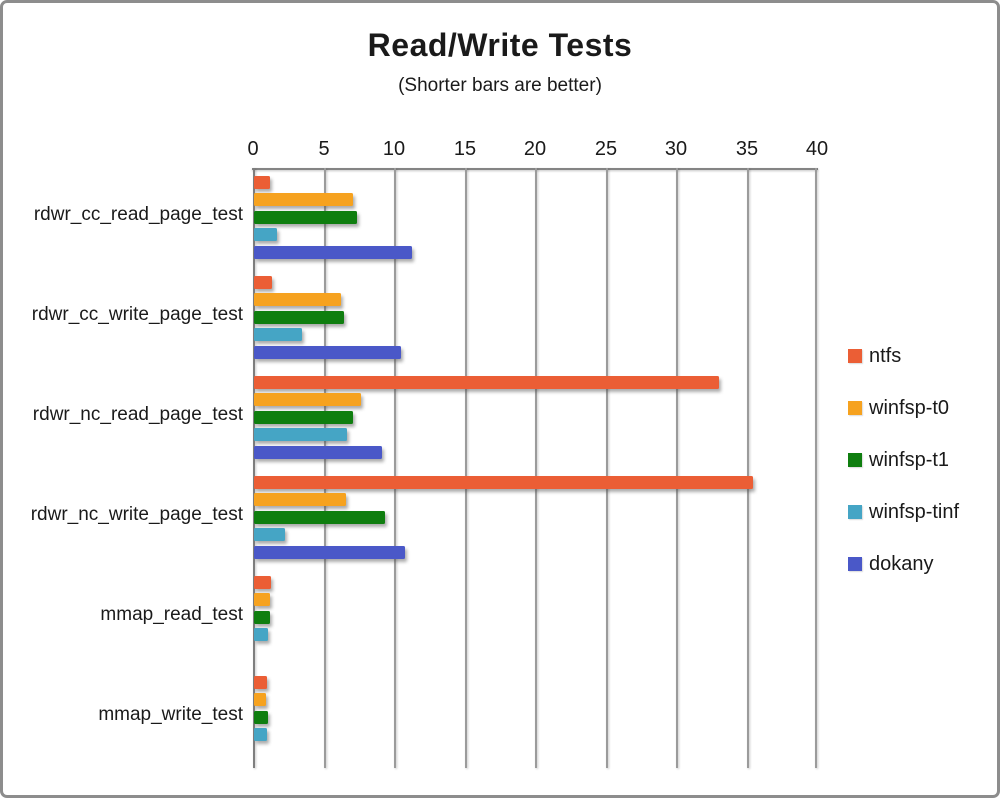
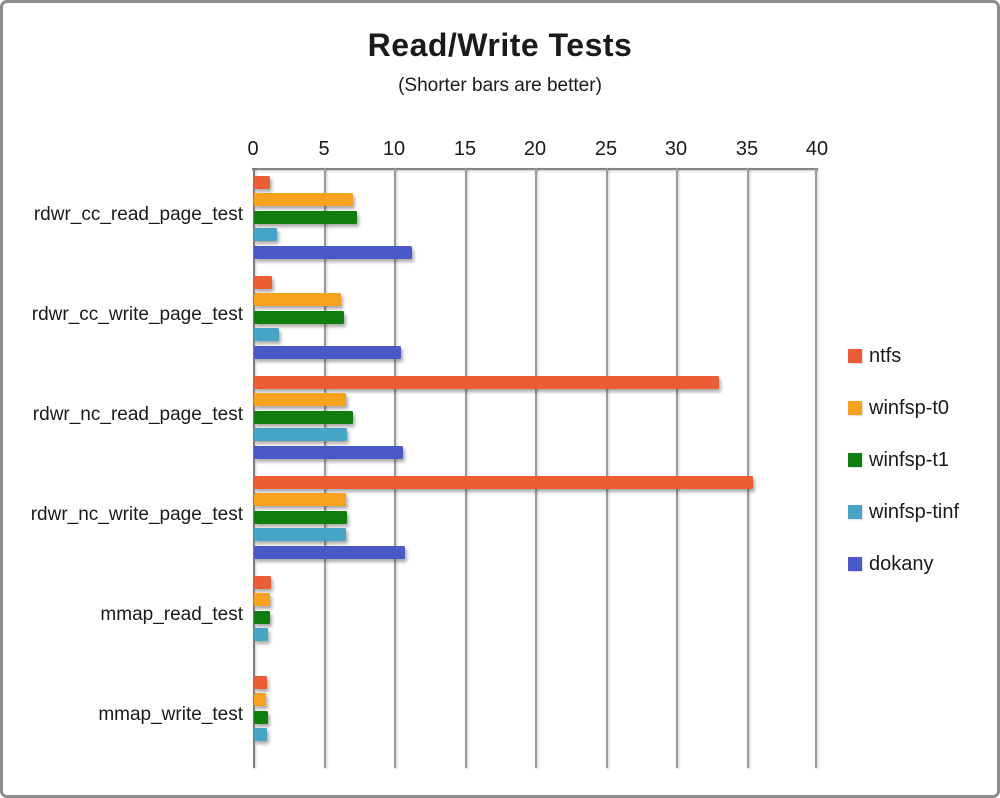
winfsp-tinf/rdwr_cc_write_page_test: 3.4 -> 1.8
winfsp-t0/rdwr_nc_read_page_test: 7.6 -> 6.5
dokany/rdwr_nc_read_page_test: 9.1 -> 10.6
winfsp-t1/rdwr_nc_write_page_test: 9.3 -> 6.6
winfsp-tinf/rdwr_nc_write_page_test: 2.2 -> 6.5
